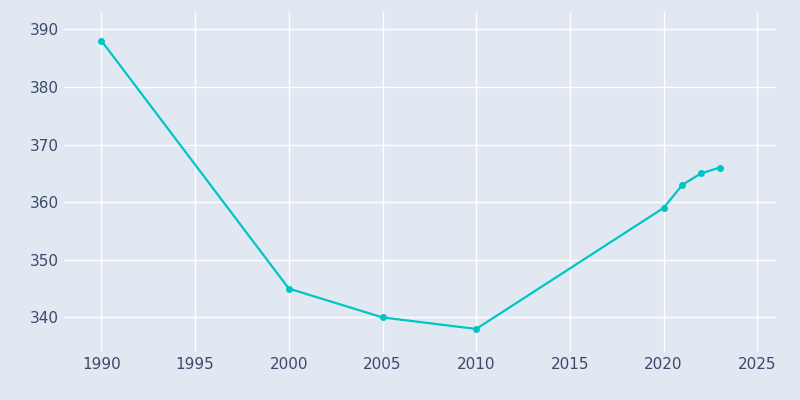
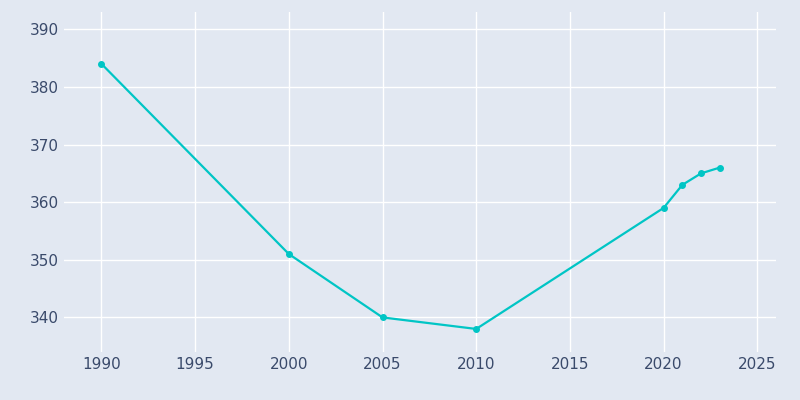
1990: 388 -> 384
2000: 345 -> 351
